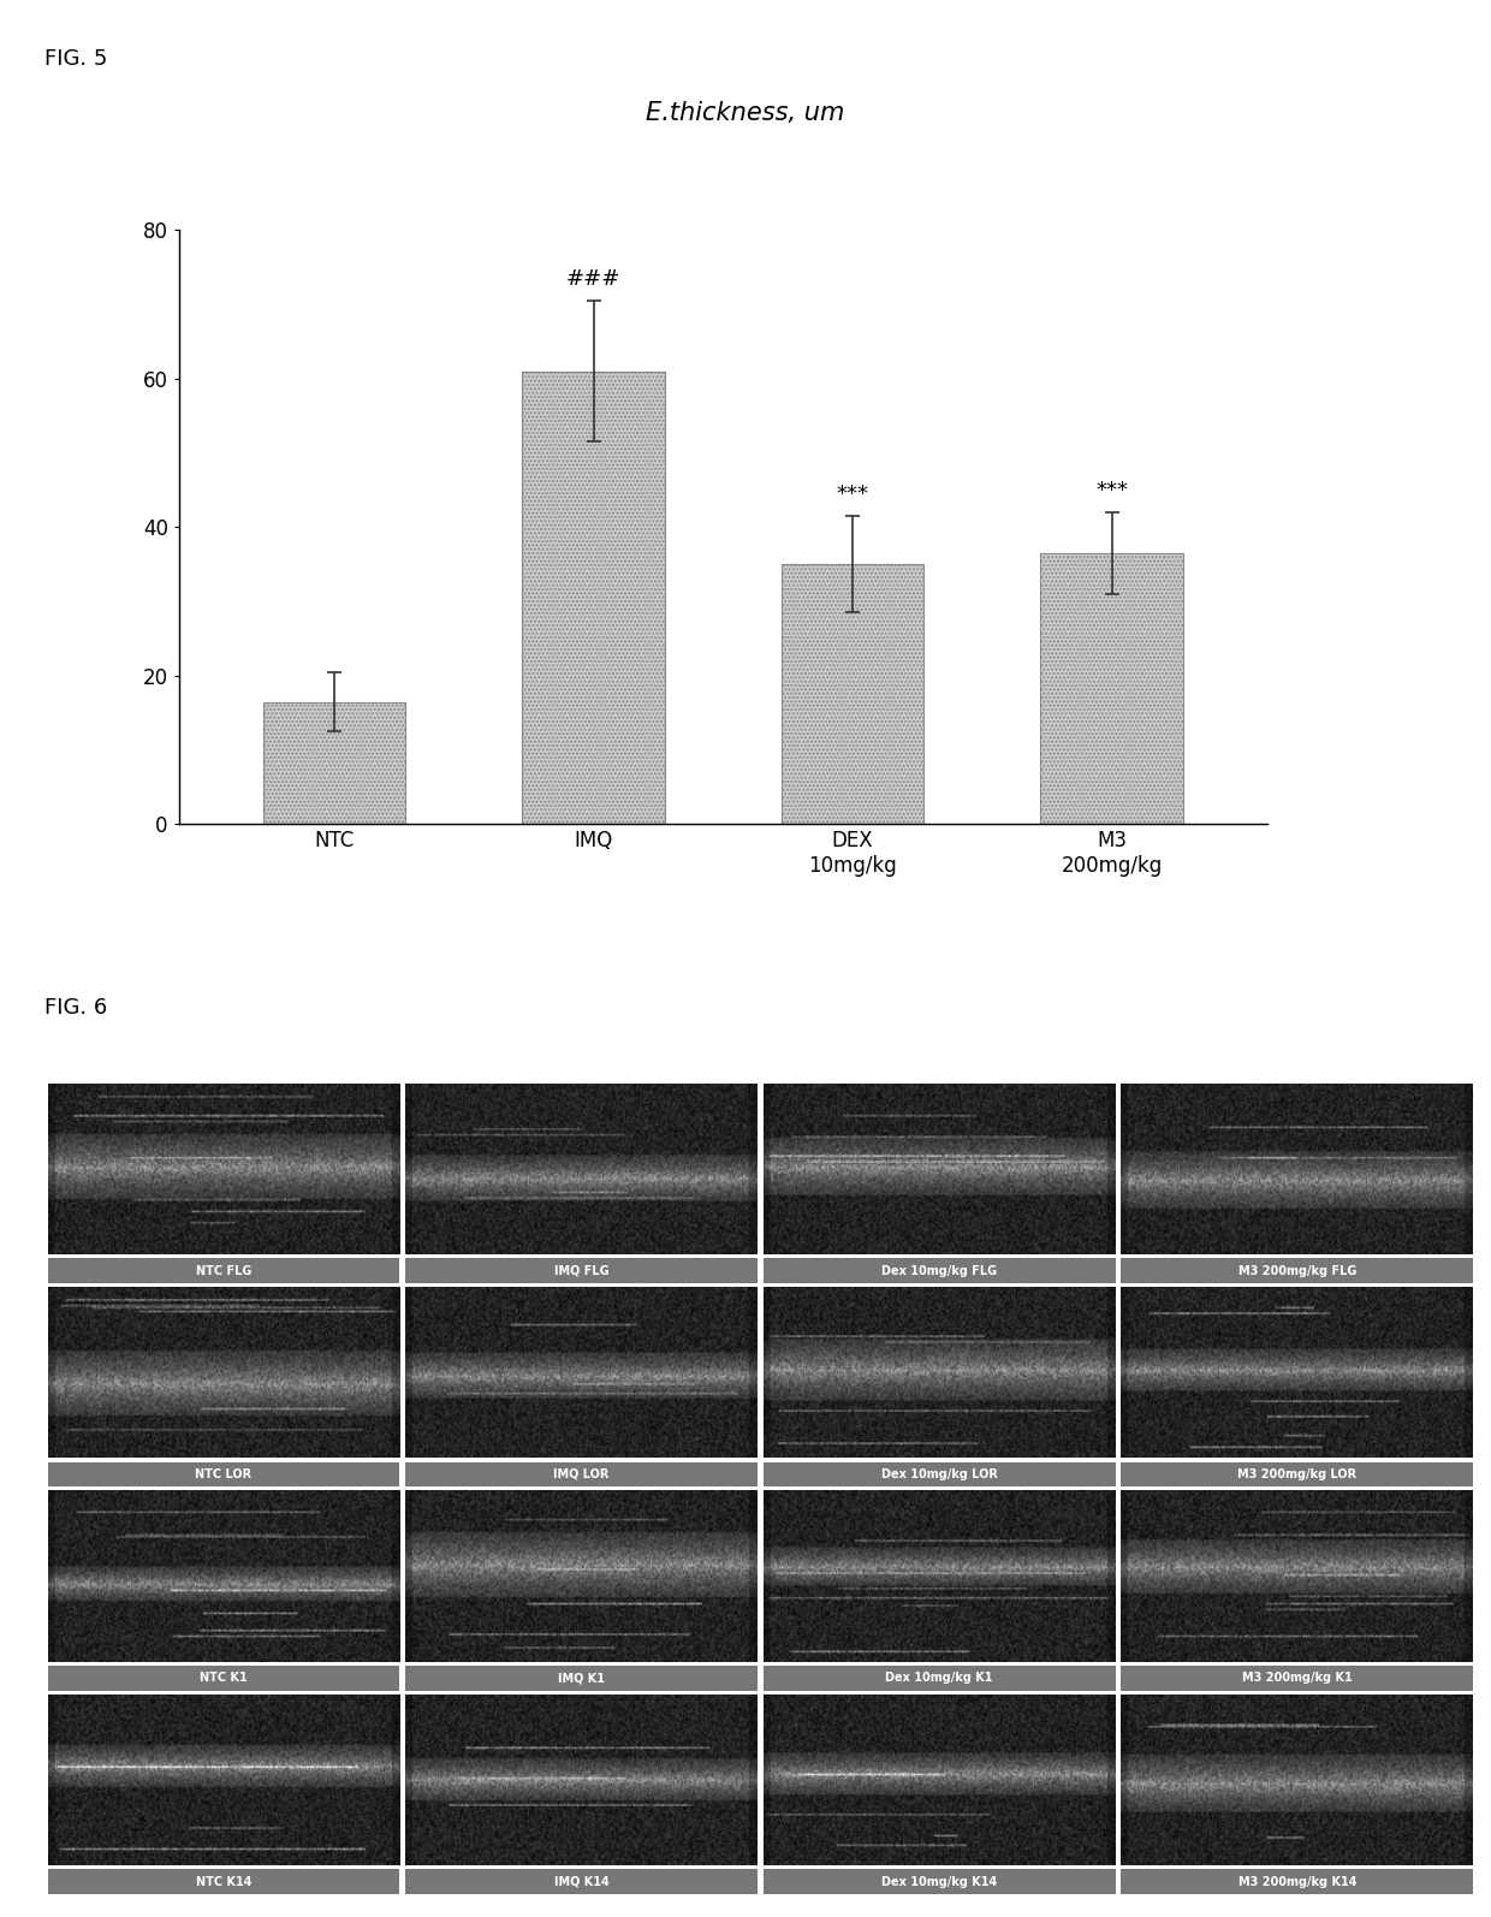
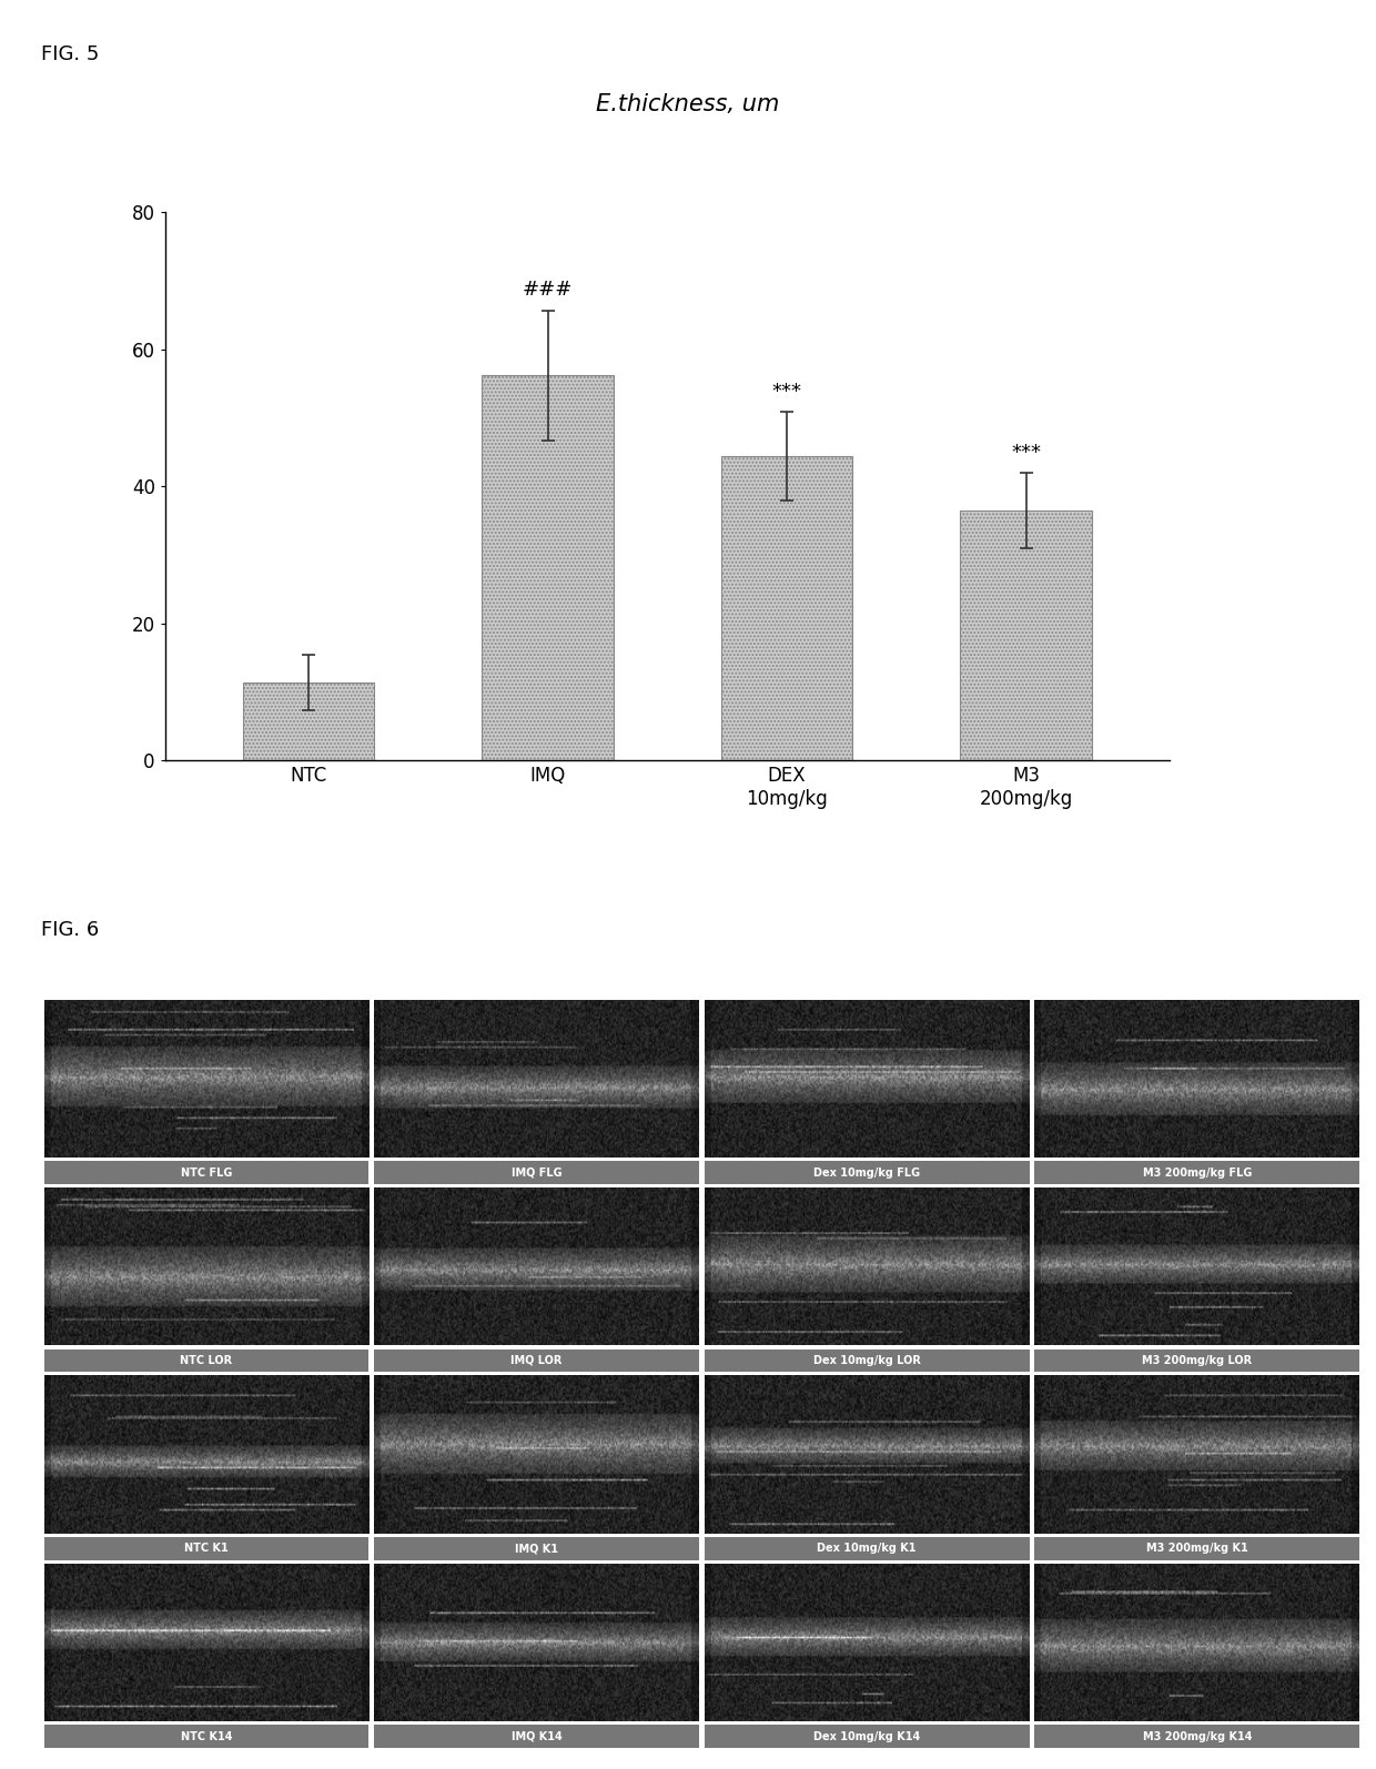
NTC: 16.5 -> 11.4
IMQ: 61.0 -> 56.2
DEX 10mg/kg: 35.0 -> 44.4
